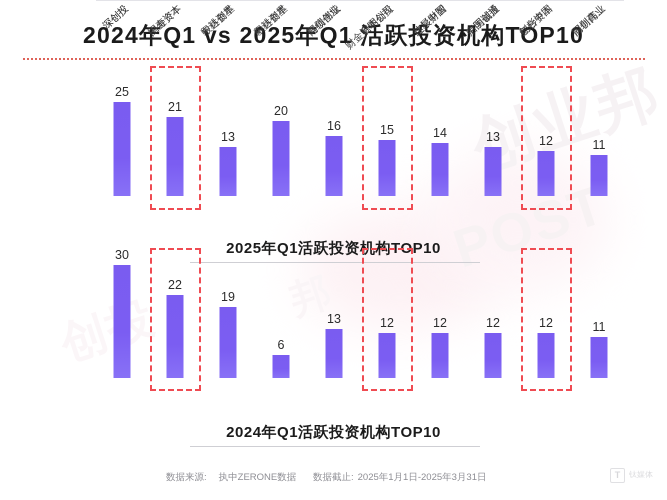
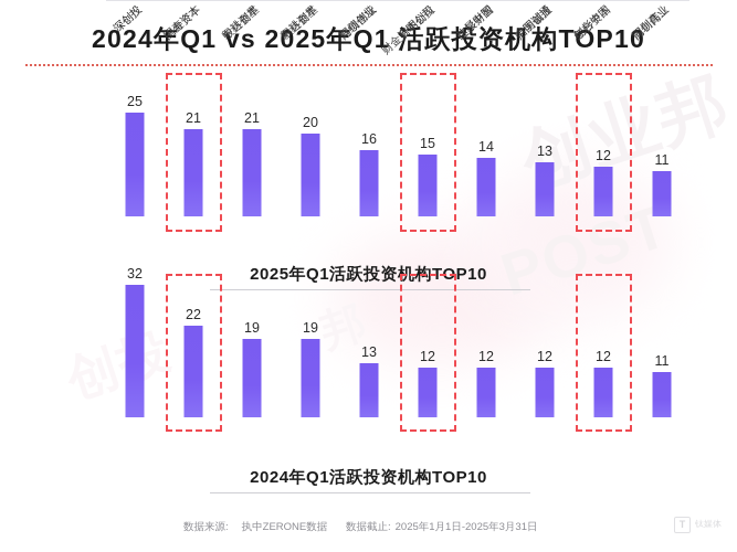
2025年Q1活跃投资机构TOP10/中科创星: 13 -> 21
2024年Q1活跃投资机构TOP10/深创投: 30 -> 32
2024年Q1活跃投资机构TOP10/中科创星: 6 -> 19
